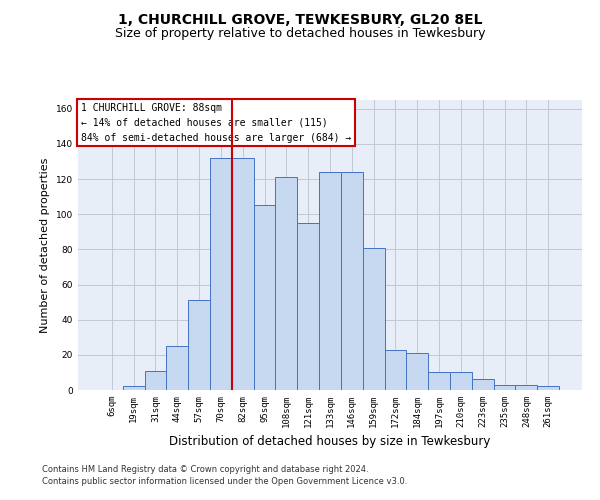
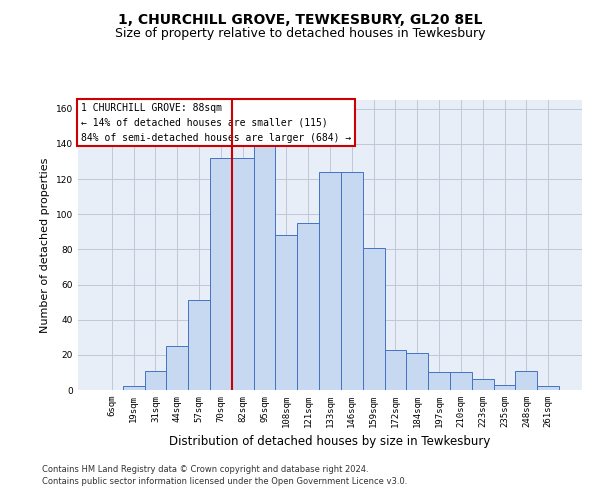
95sqm: 105 -> 139
108sqm: 121 -> 88
248sqm: 3 -> 11
